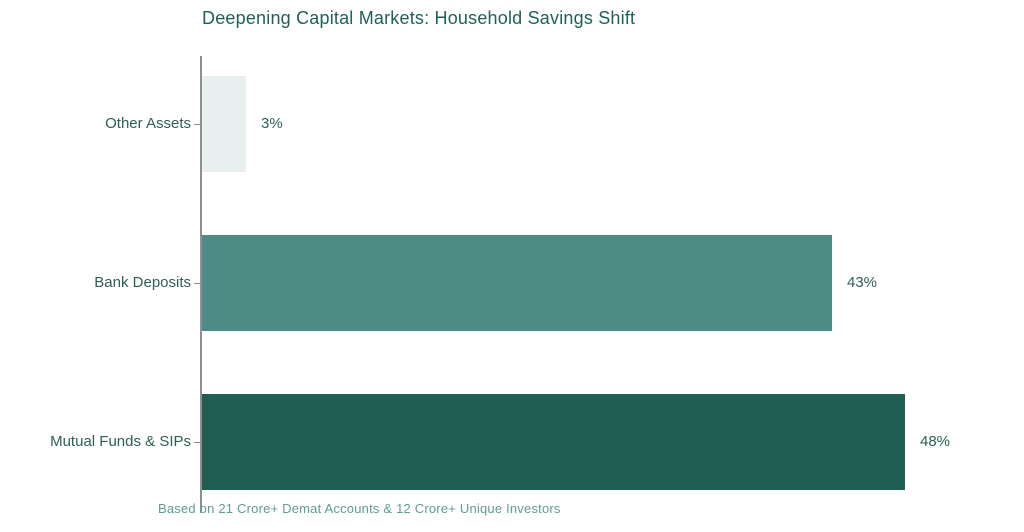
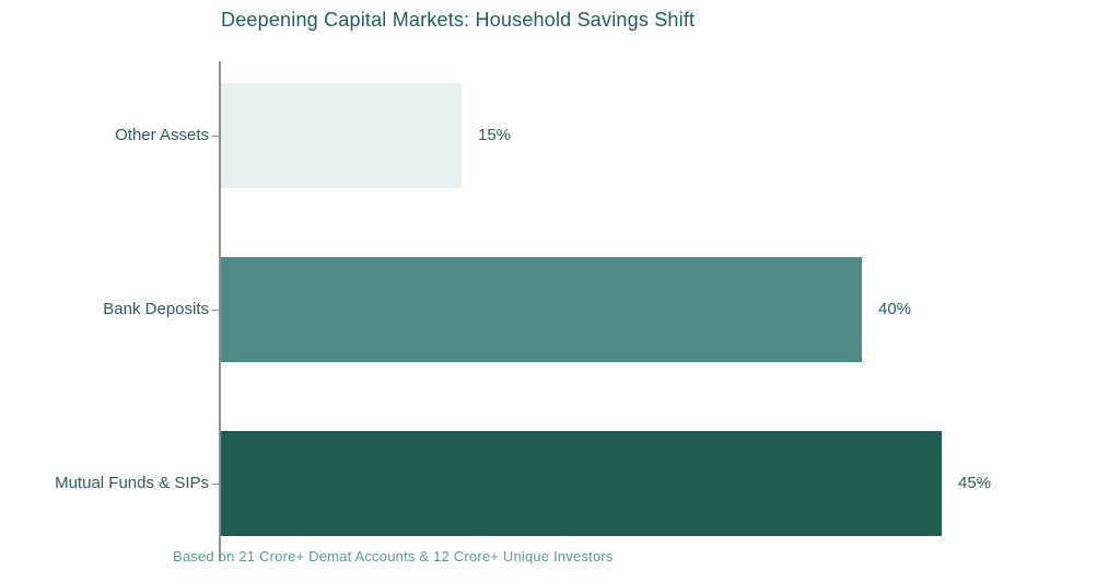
Other Assets: 3% -> 15%
Bank Deposits: 43% -> 40%
Mutual Funds & SIPs: 48% -> 45%
